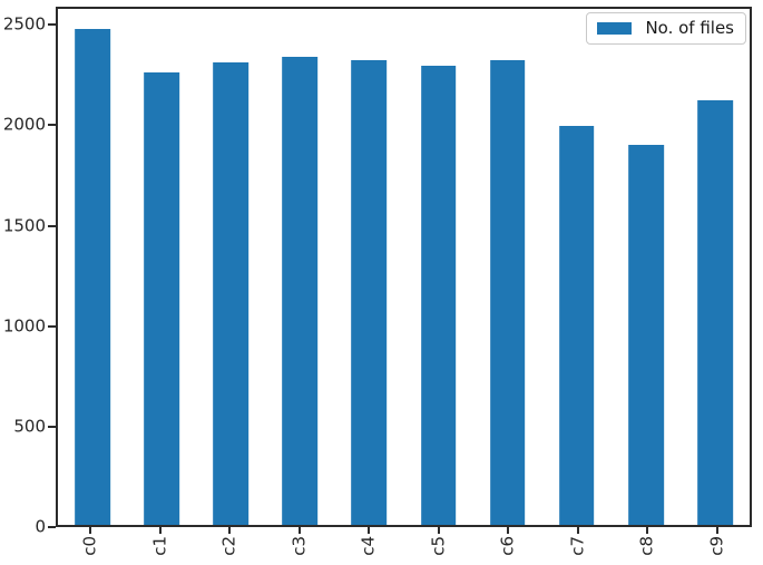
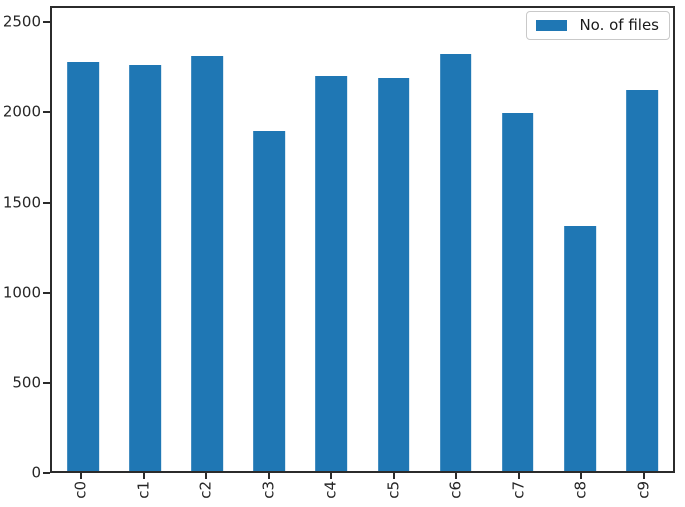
c0: 2490 -> 2290
c3: 2350 -> 1900
c4: 2330 -> 2210
c5: 2300 -> 2200
c8: 1910 -> 1370
